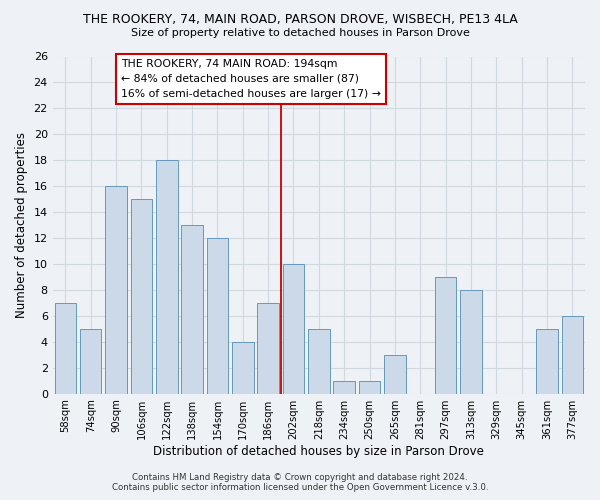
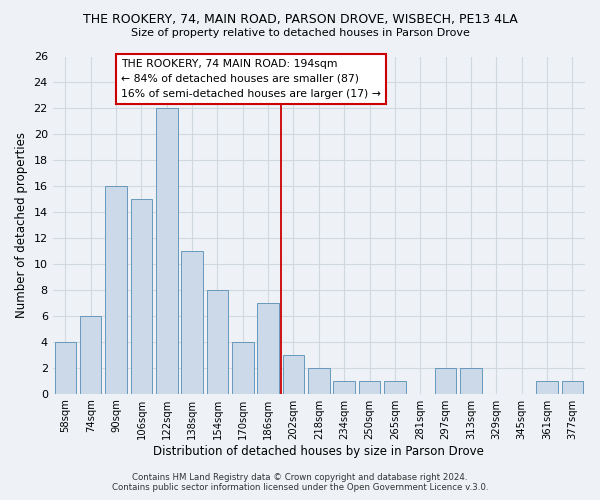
58sqm: 7 -> 4
74sqm: 5 -> 6
122sqm: 18 -> 22
138sqm: 13 -> 11
154sqm: 12 -> 8
202sqm: 10 -> 3
218sqm: 5 -> 2
265sqm: 3 -> 1
297sqm: 9 -> 2
313sqm: 8 -> 2
361sqm: 5 -> 1
377sqm: 6 -> 1
